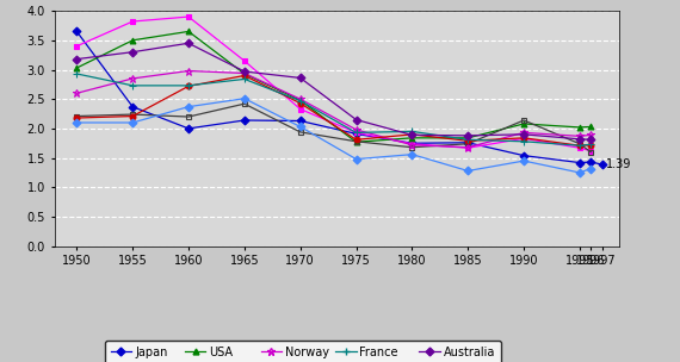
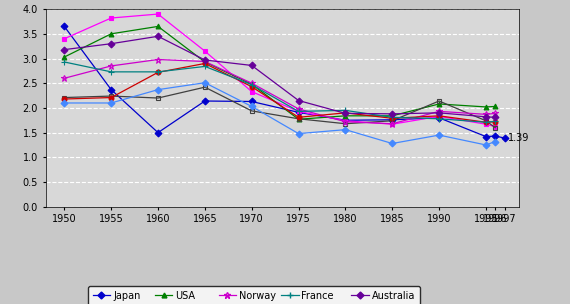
Japan/1960: 2.00 -> 1.50
Japan/1990: 1.54 -> 1.80
